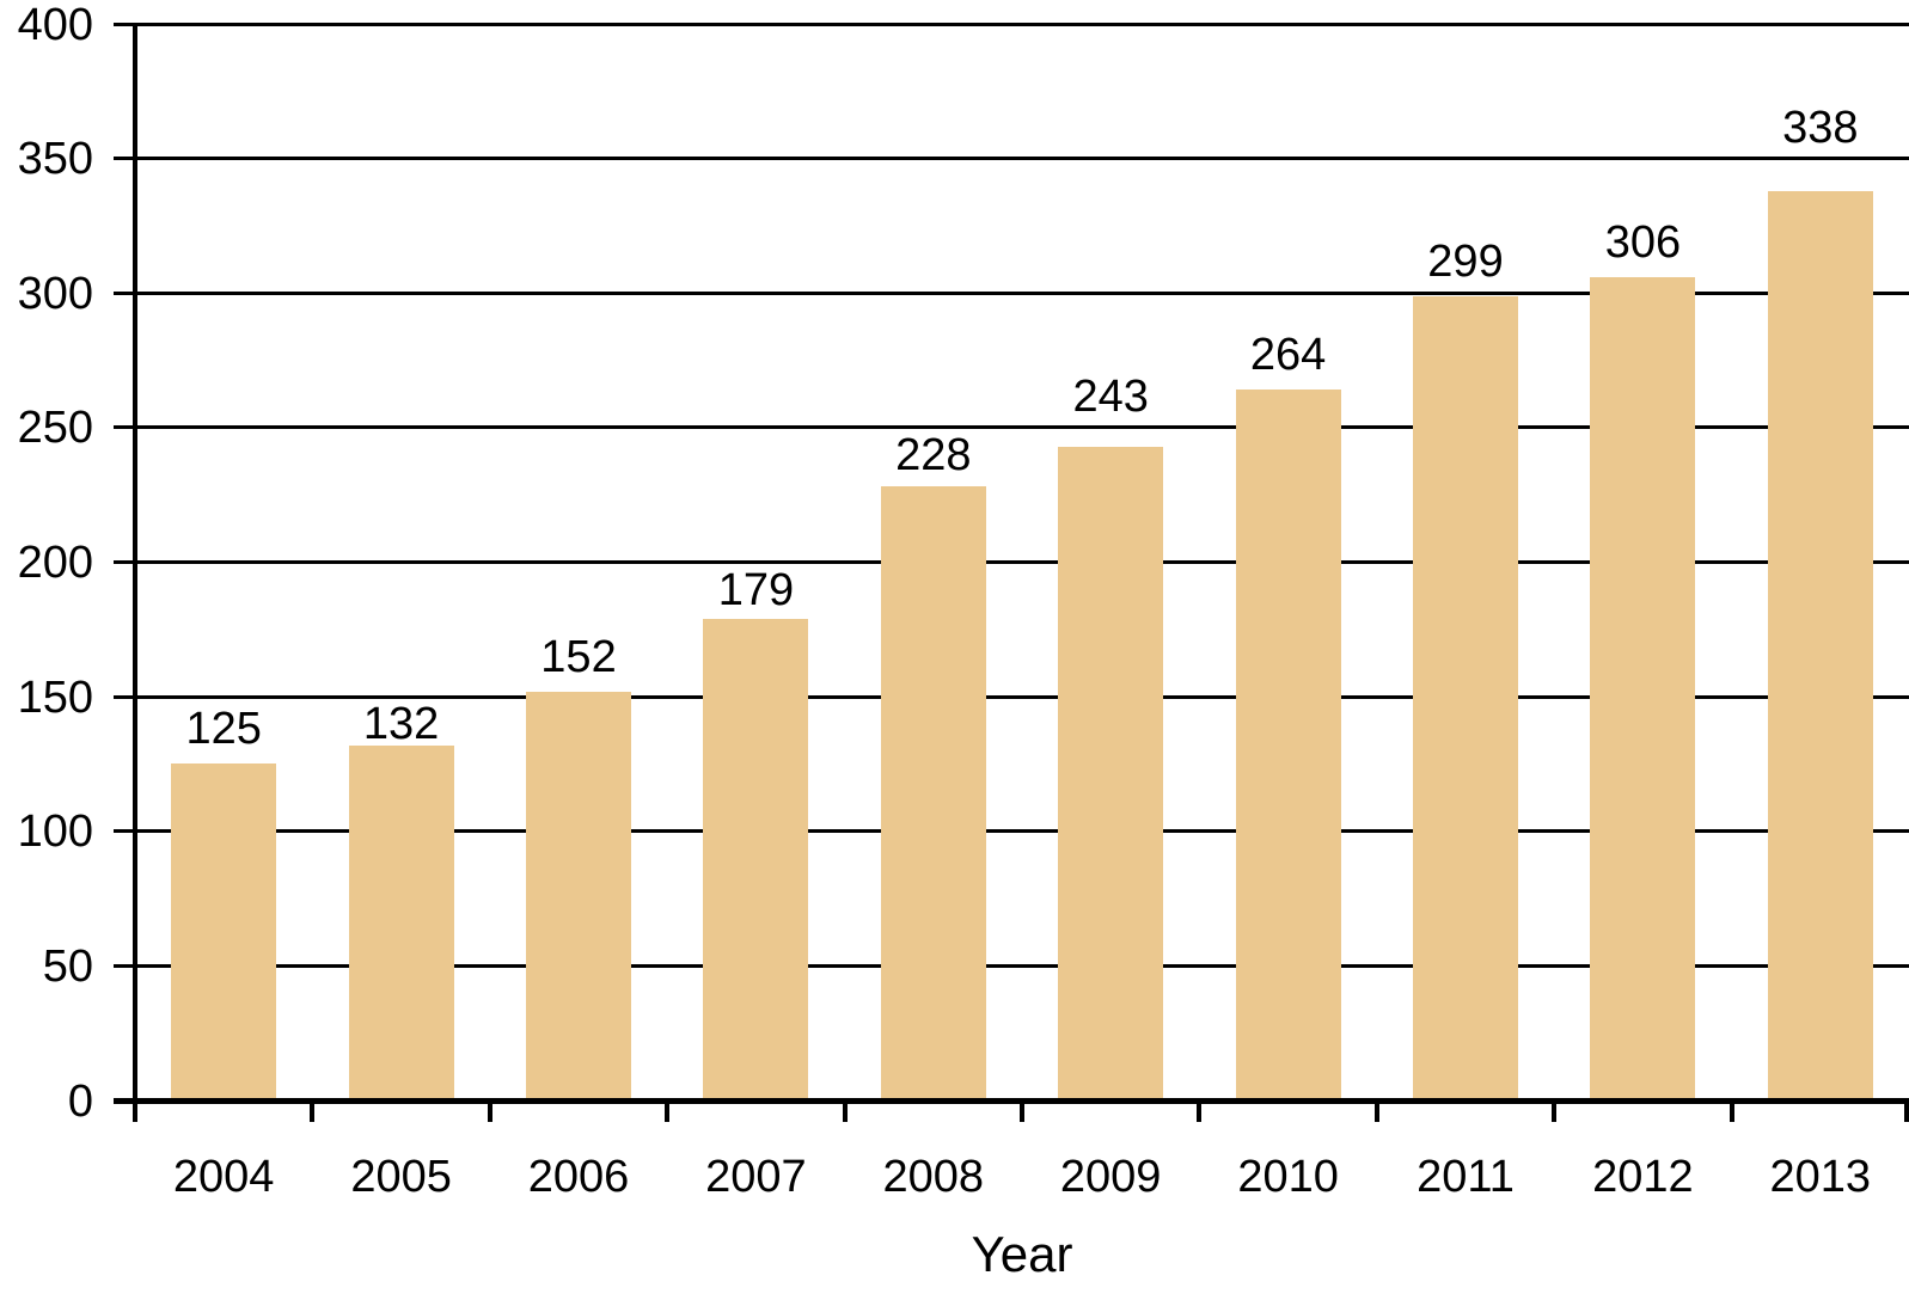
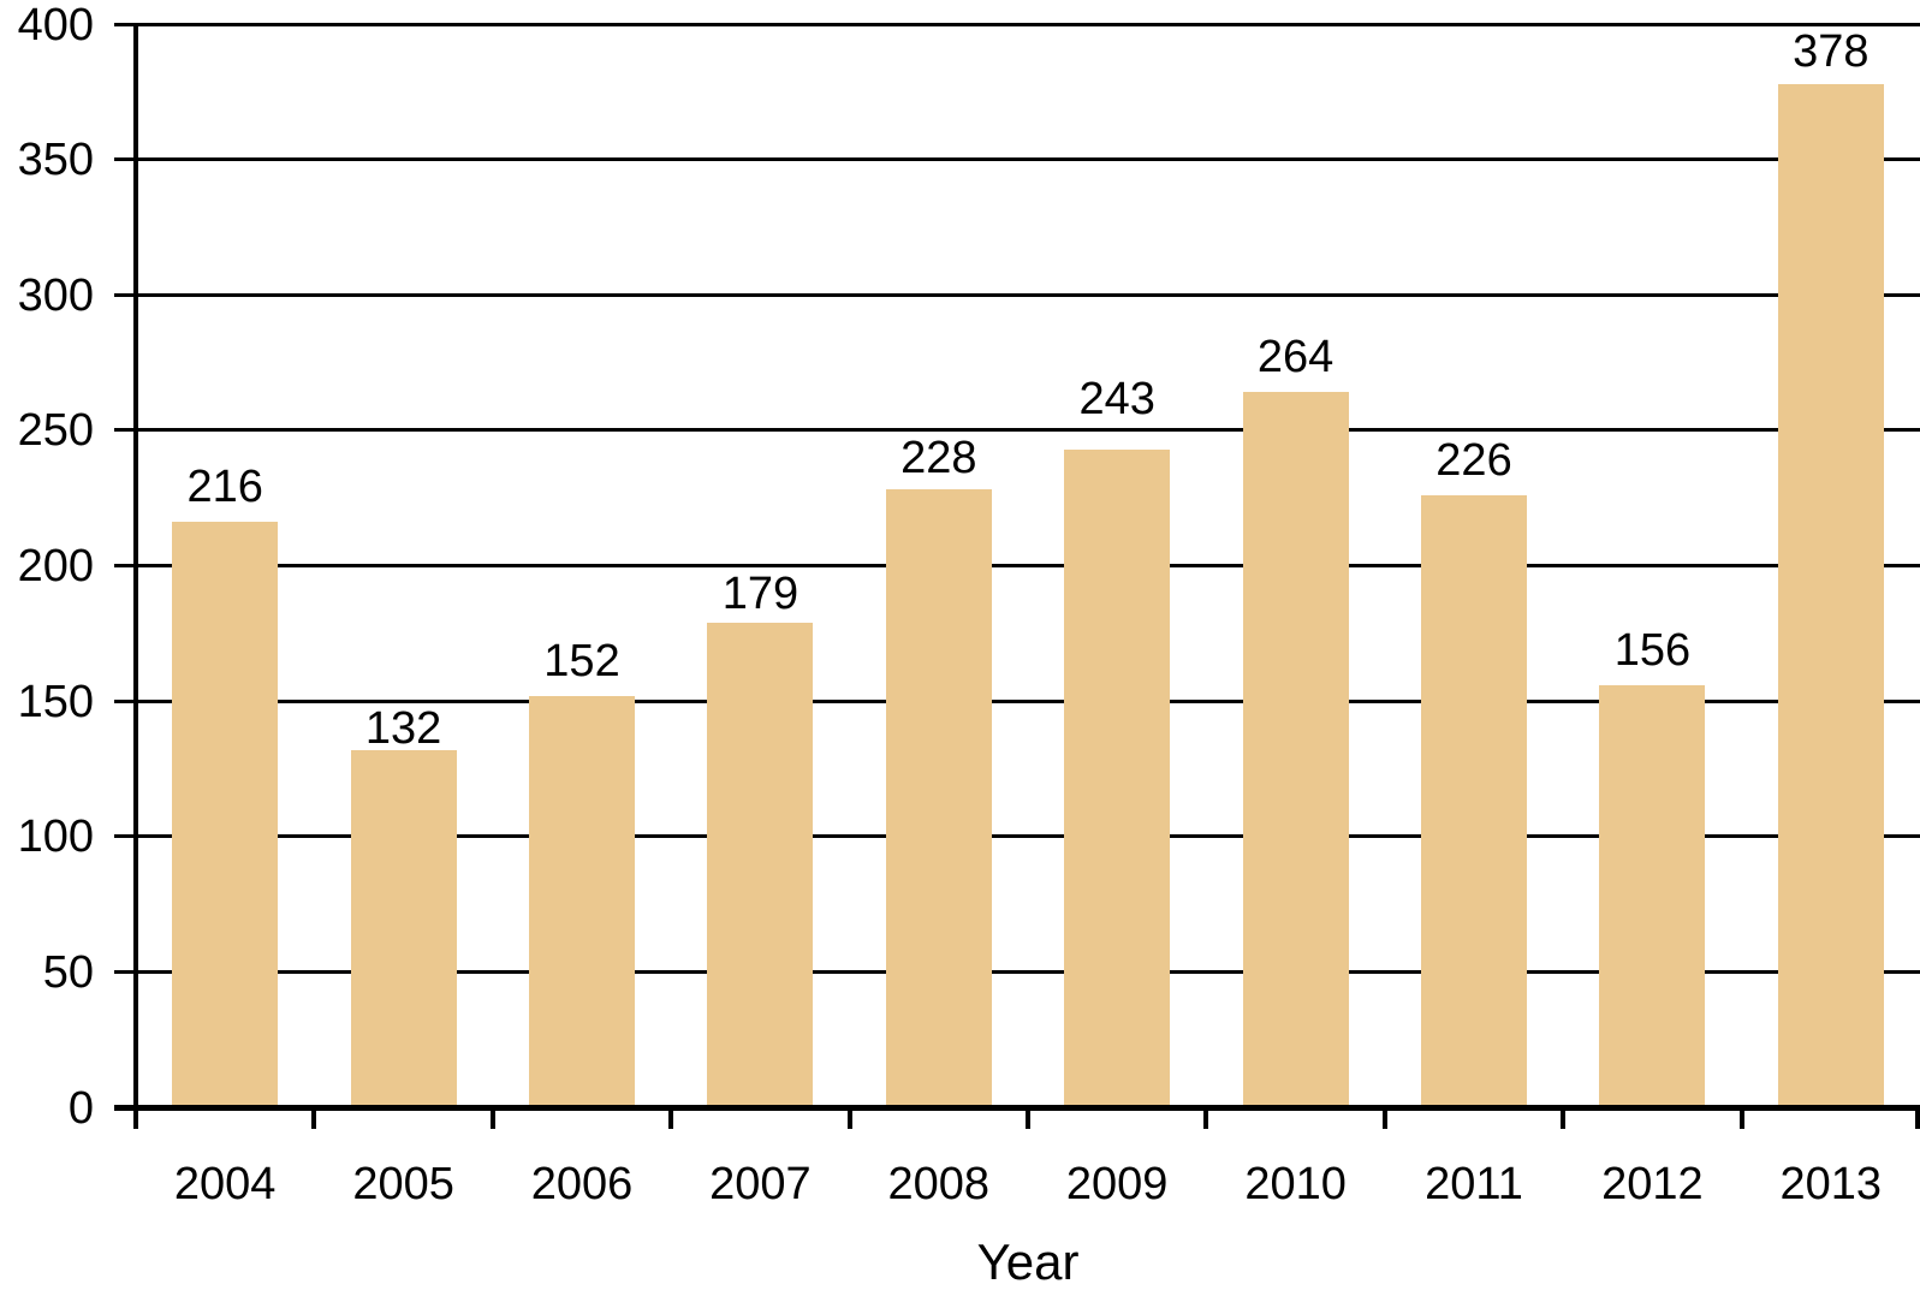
2004: 125 -> 216
2011: 299 -> 226
2012: 306 -> 156
2013: 338 -> 378
